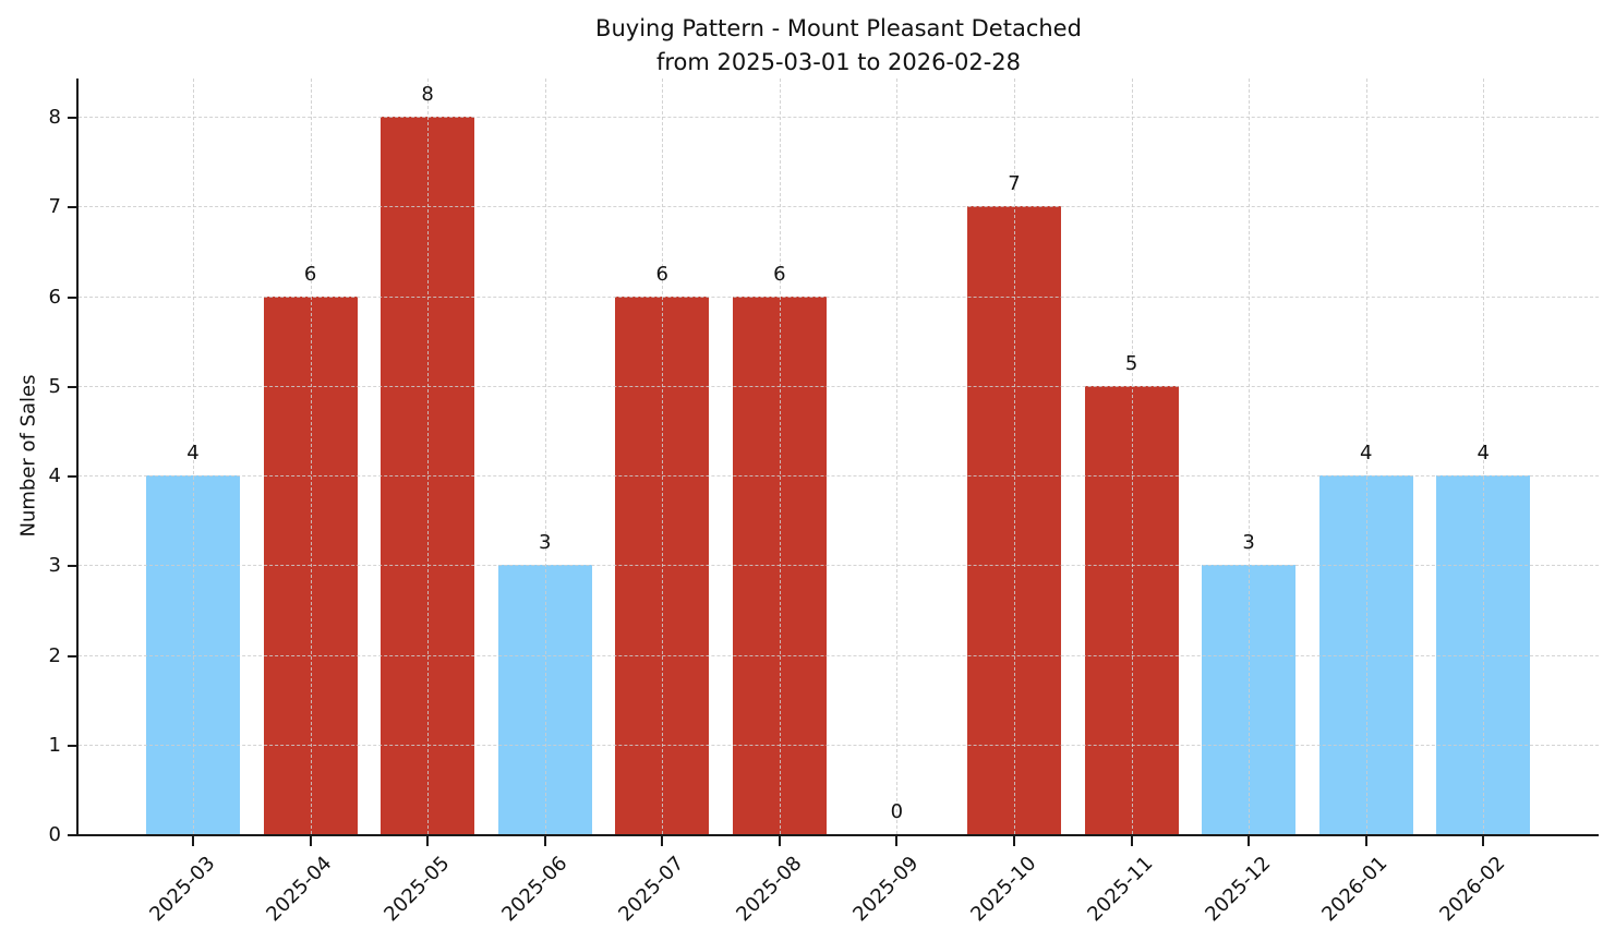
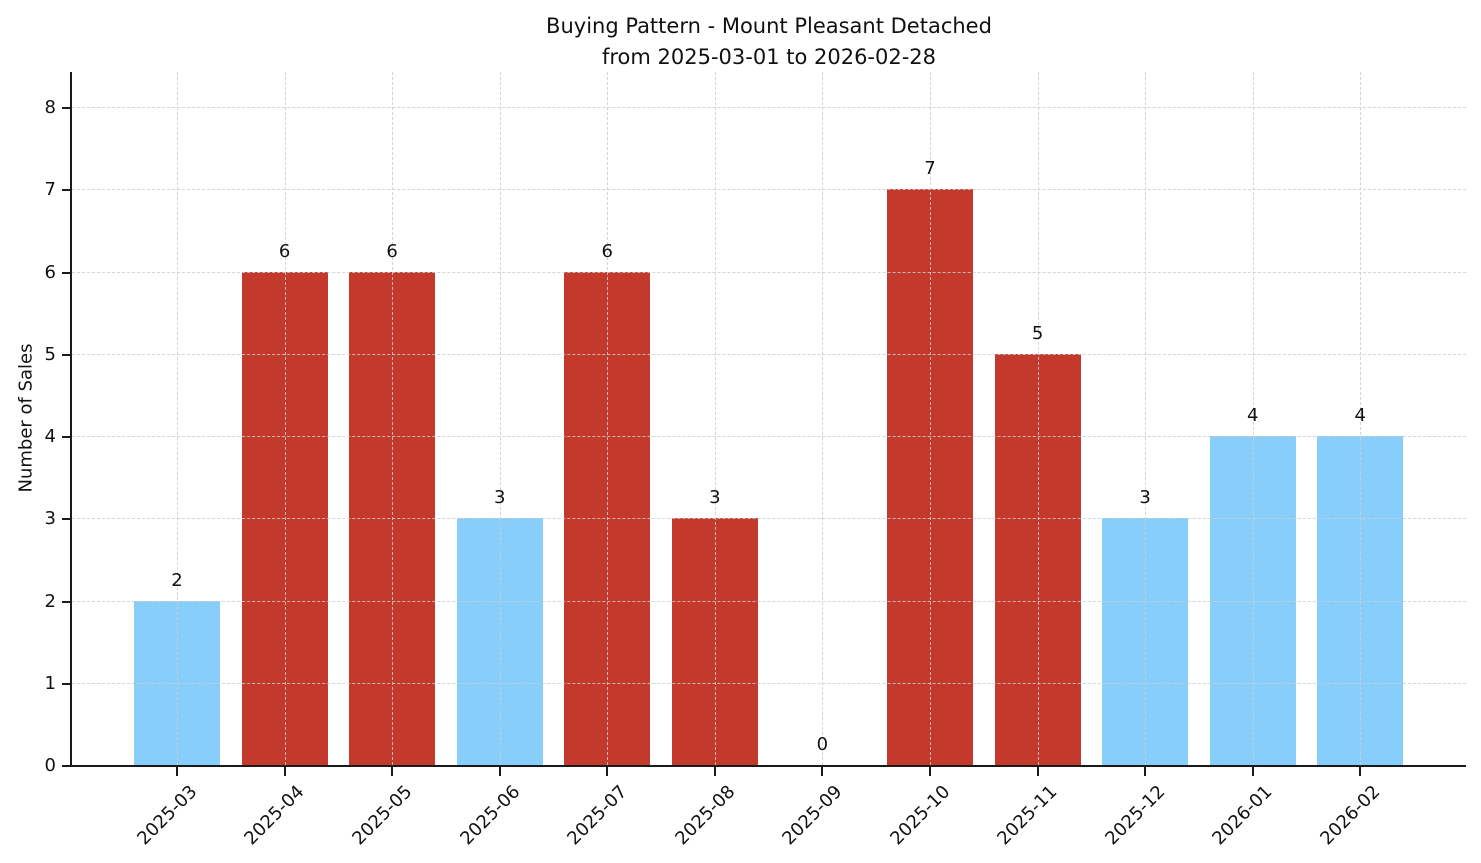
2025-03: 4 -> 2
2025-05: 8 -> 6
2025-08: 6 -> 3
